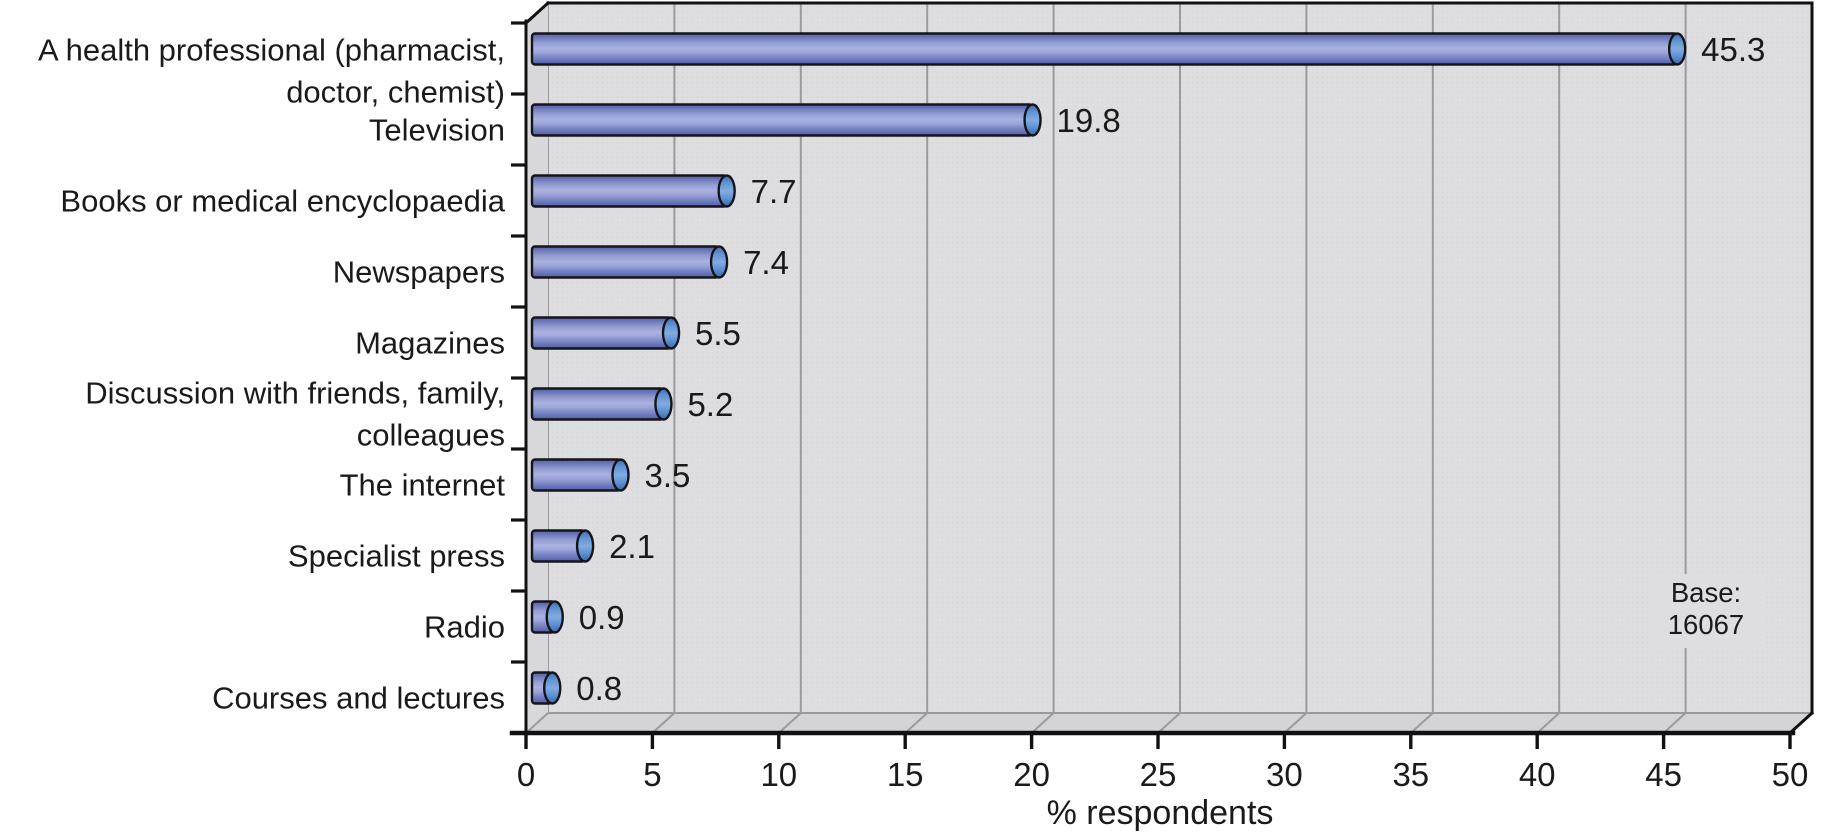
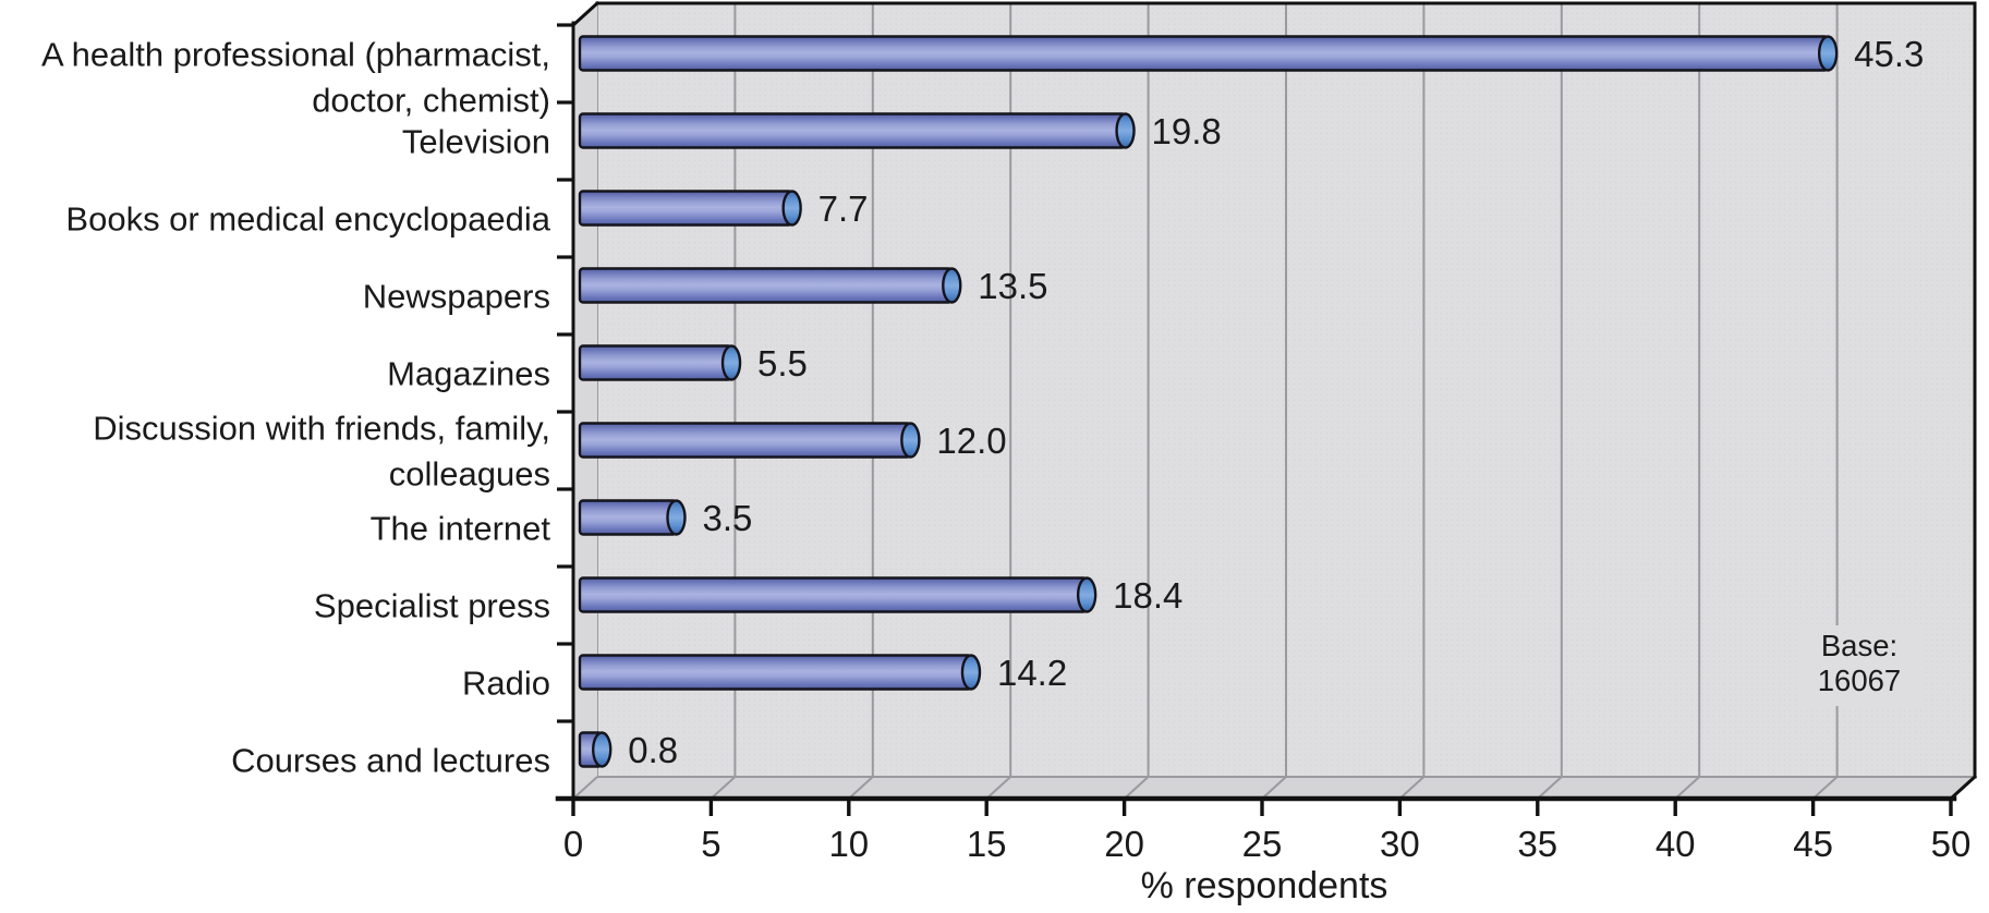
Newspapers: 7.4 -> 13.5
Discussion with friends, family, colleagues: 5.2 -> 12.0
Specialist press: 2.1 -> 18.4
Radio: 0.9 -> 14.2
